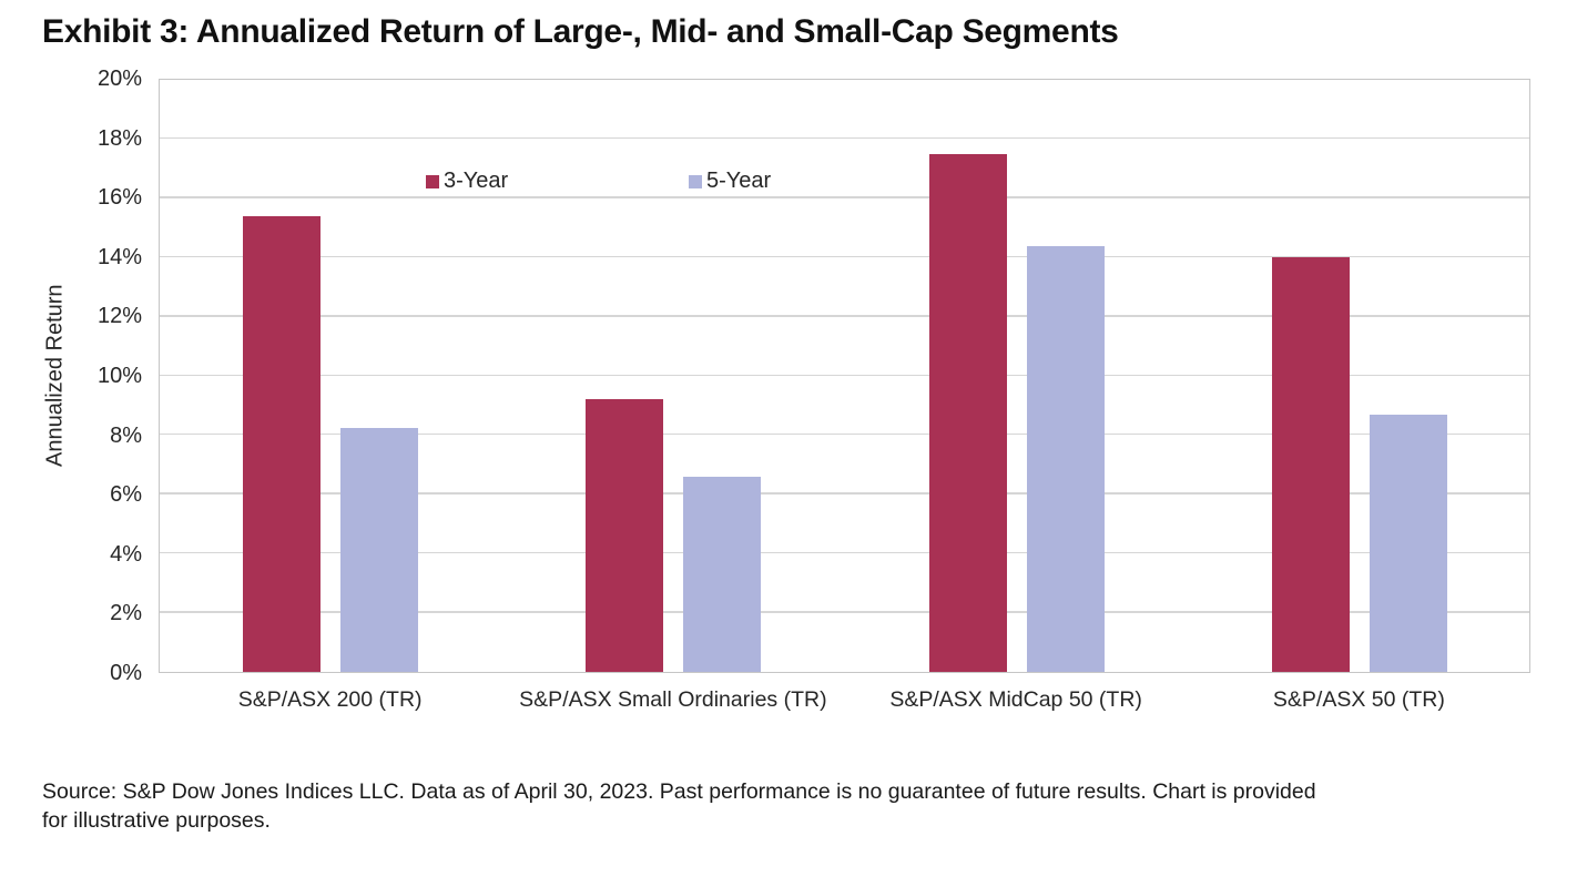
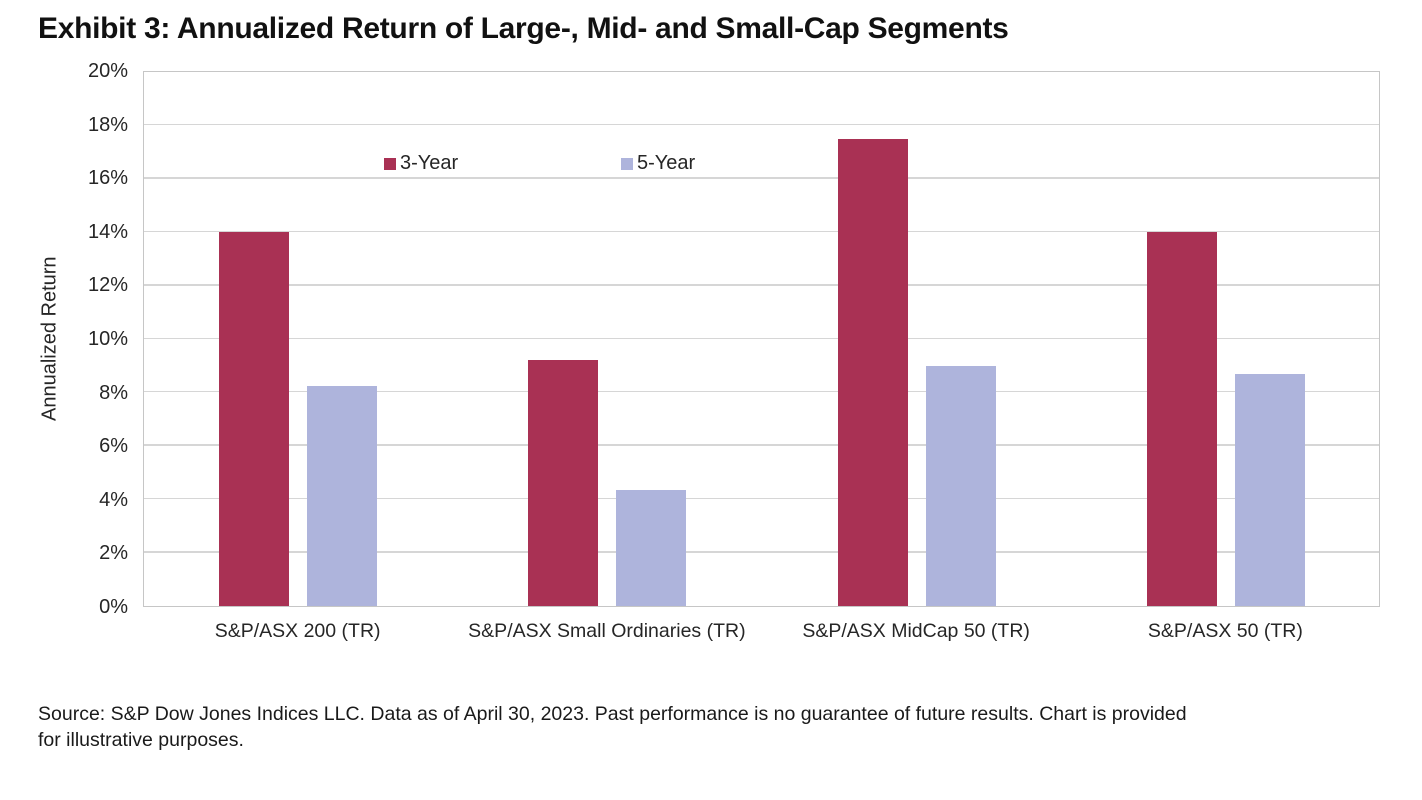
3-Year/S&P/ASX 200 (TR): 15.4% -> 14.0%
5-Year/S&P/ASX Small Ordinaries (TR): 6.6% -> 4.3%
5-Year/S&P/ASX MidCap 50 (TR): 14.4% -> 9.0%
